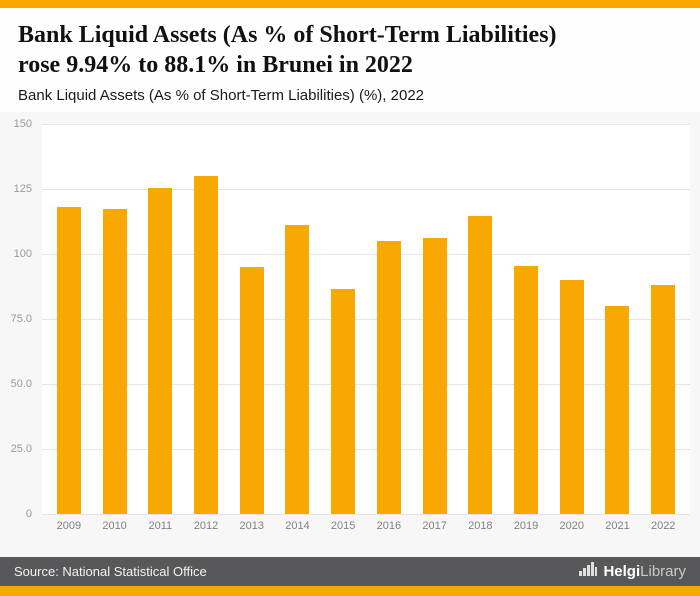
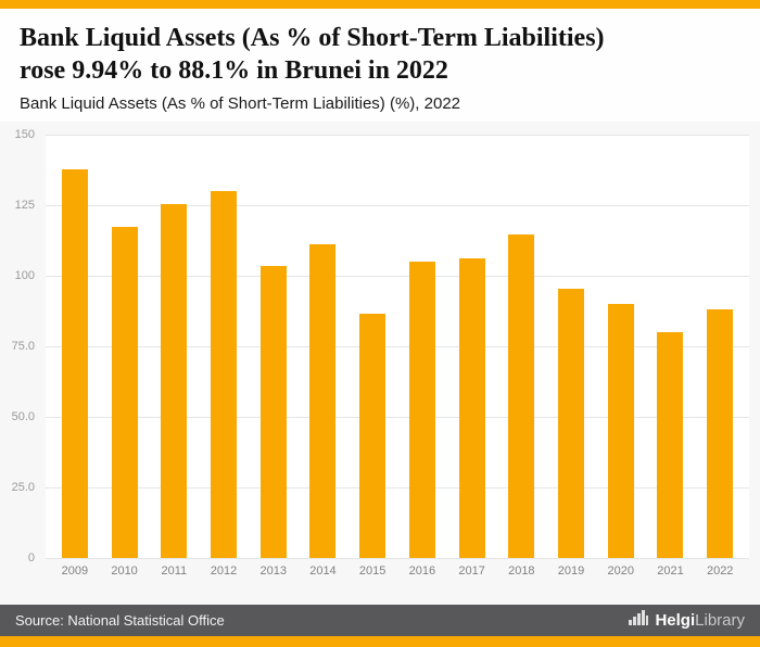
2009: 118 -> 138
2013: 95 -> 104
